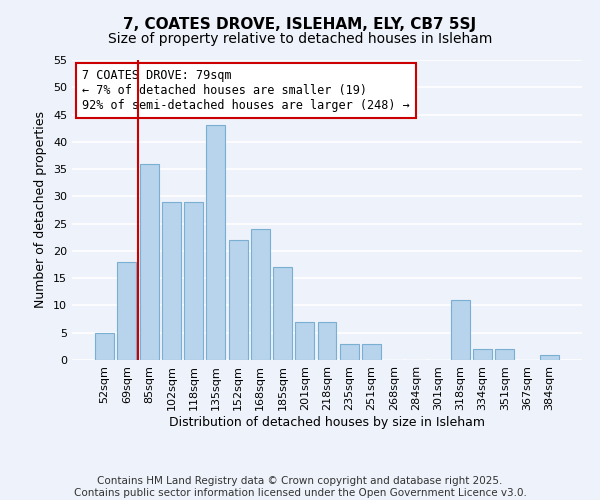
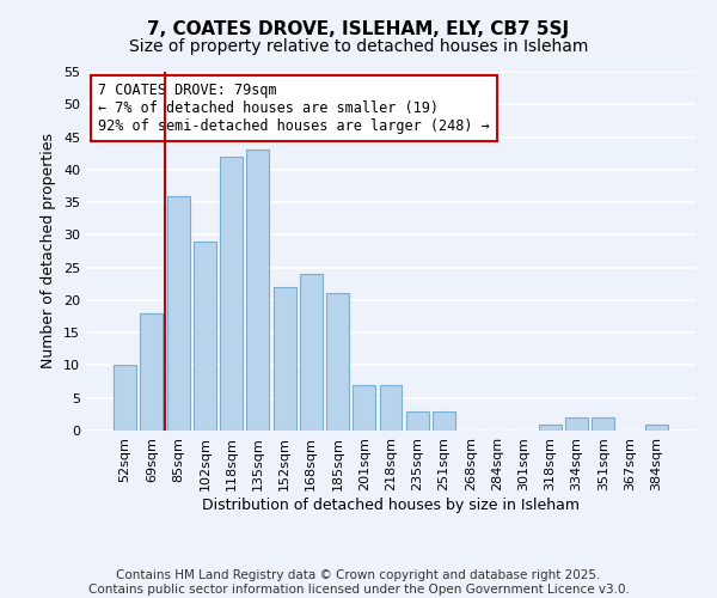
52sqm: 5 -> 10
118sqm: 29 -> 42
185sqm: 17 -> 21
318sqm: 11 -> 1
